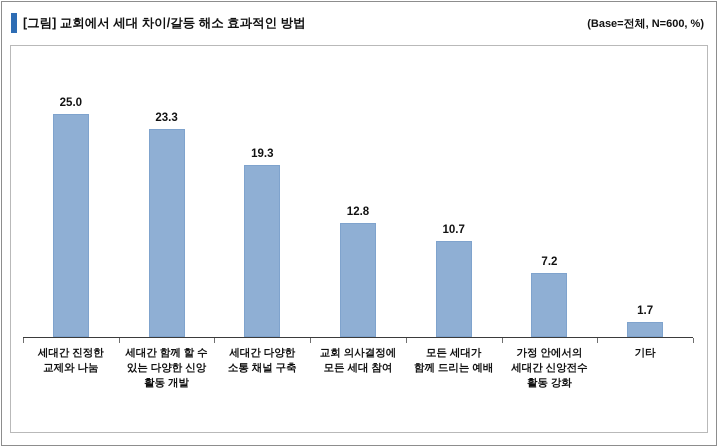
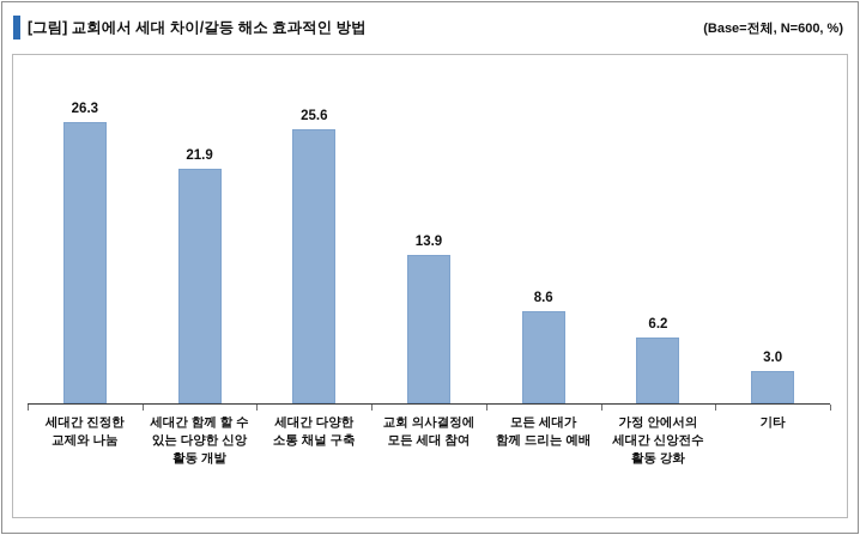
세대간 진정한 교제와 나눔: 25.0 -> 26.3
세대간 함께 할 수 있는 다양한 신앙 활동 개발: 23.3 -> 21.9
세대간 다양한 소통 채널 구축: 19.3 -> 25.6
교회 의사결정에 모든 세대 참여: 12.8 -> 13.9
모든 세대가 함께 드리는 예배: 10.7 -> 8.6
가정 안에서의 세대간 신앙전수 활동 강화: 7.2 -> 6.2
기타: 1.7 -> 3.0
